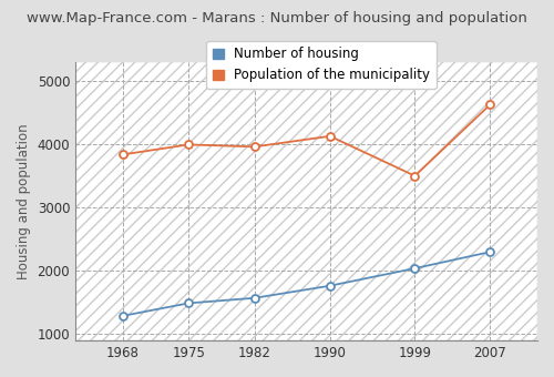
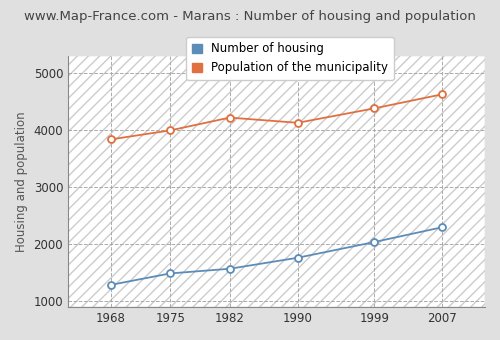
Population of the municipality/1982: 3960 -> 4220
Population of the municipality/1999: 3500 -> 4380
